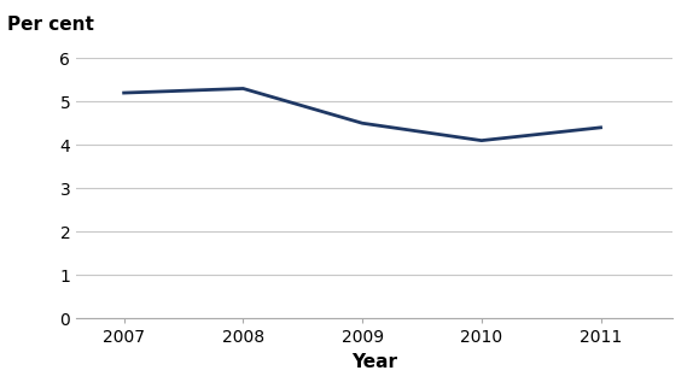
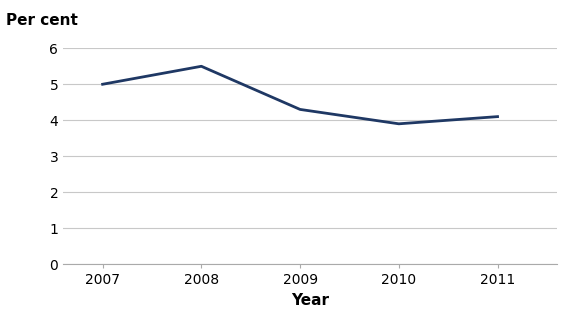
2007: 5.2 -> 5.0
2008: 5.3 -> 5.5
2009: 4.5 -> 4.3
2010: 4.1 -> 3.9
2011: 4.4 -> 4.1
